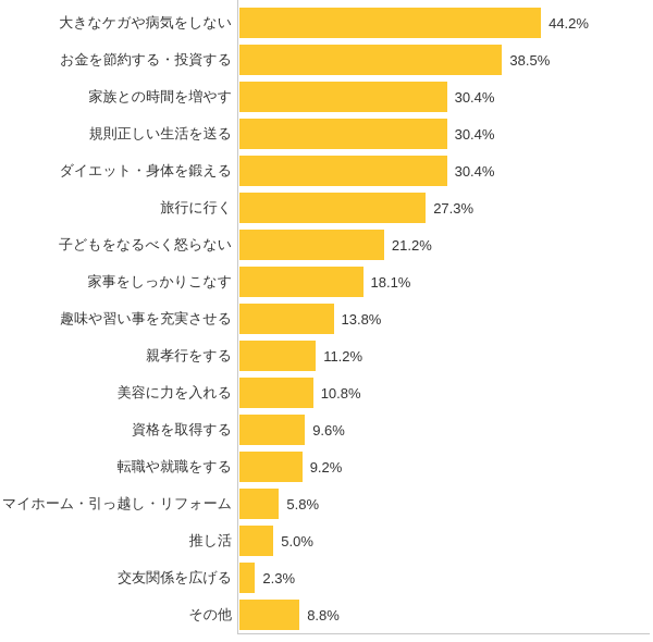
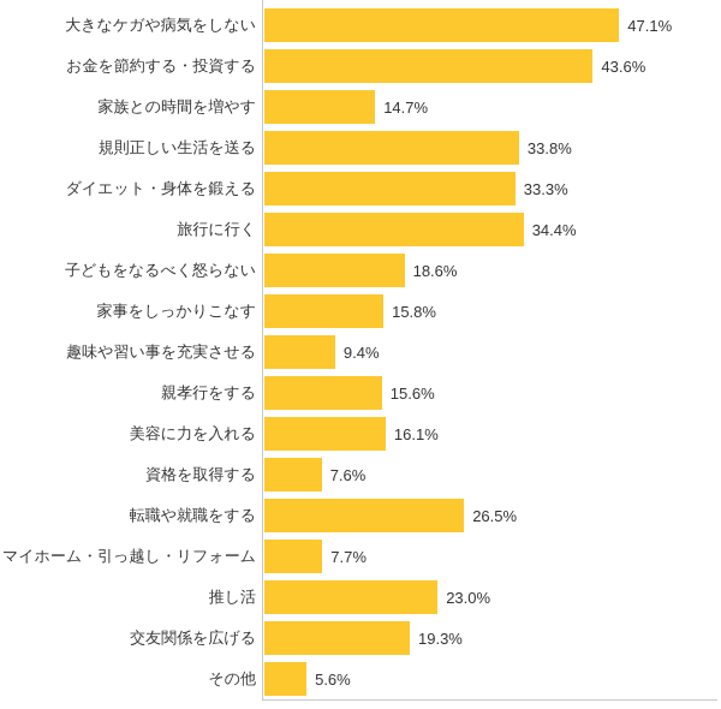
大きなケガや病気をしない: 44.2% -> 47.1%
お金を節約する・投資する: 38.5% -> 43.6%
家族との時間を増やす: 30.4% -> 14.7%
規則正しい生活を送る: 30.4% -> 33.8%
ダイエット・身体を鍛える: 30.4% -> 33.3%
旅行に行く: 27.3% -> 34.4%
子どもをなるべく怒らない: 21.2% -> 18.6%
家事をしっかりこなす: 18.1% -> 15.8%
趣味や習い事を充実させる: 13.8% -> 9.4%
親孝行をする: 11.2% -> 15.6%
美容に力を入れる: 10.8% -> 16.1%
資格を取得する: 9.6% -> 7.6%
転職や就職をする: 9.2% -> 26.5%
マイホーム・引っ越し・リフォーム: 5.8% -> 7.7%
推し活: 5.0% -> 23.0%
交友関係を広げる: 2.3% -> 19.3%
その他: 8.8% -> 5.6%
